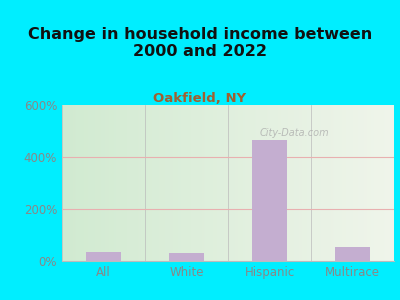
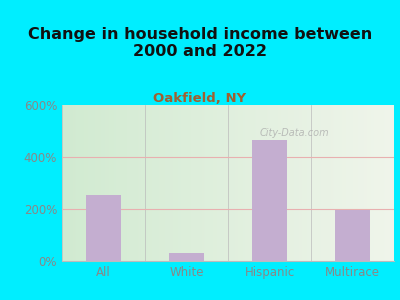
All: 33% -> 255%
Multirace: 55% -> 195%
